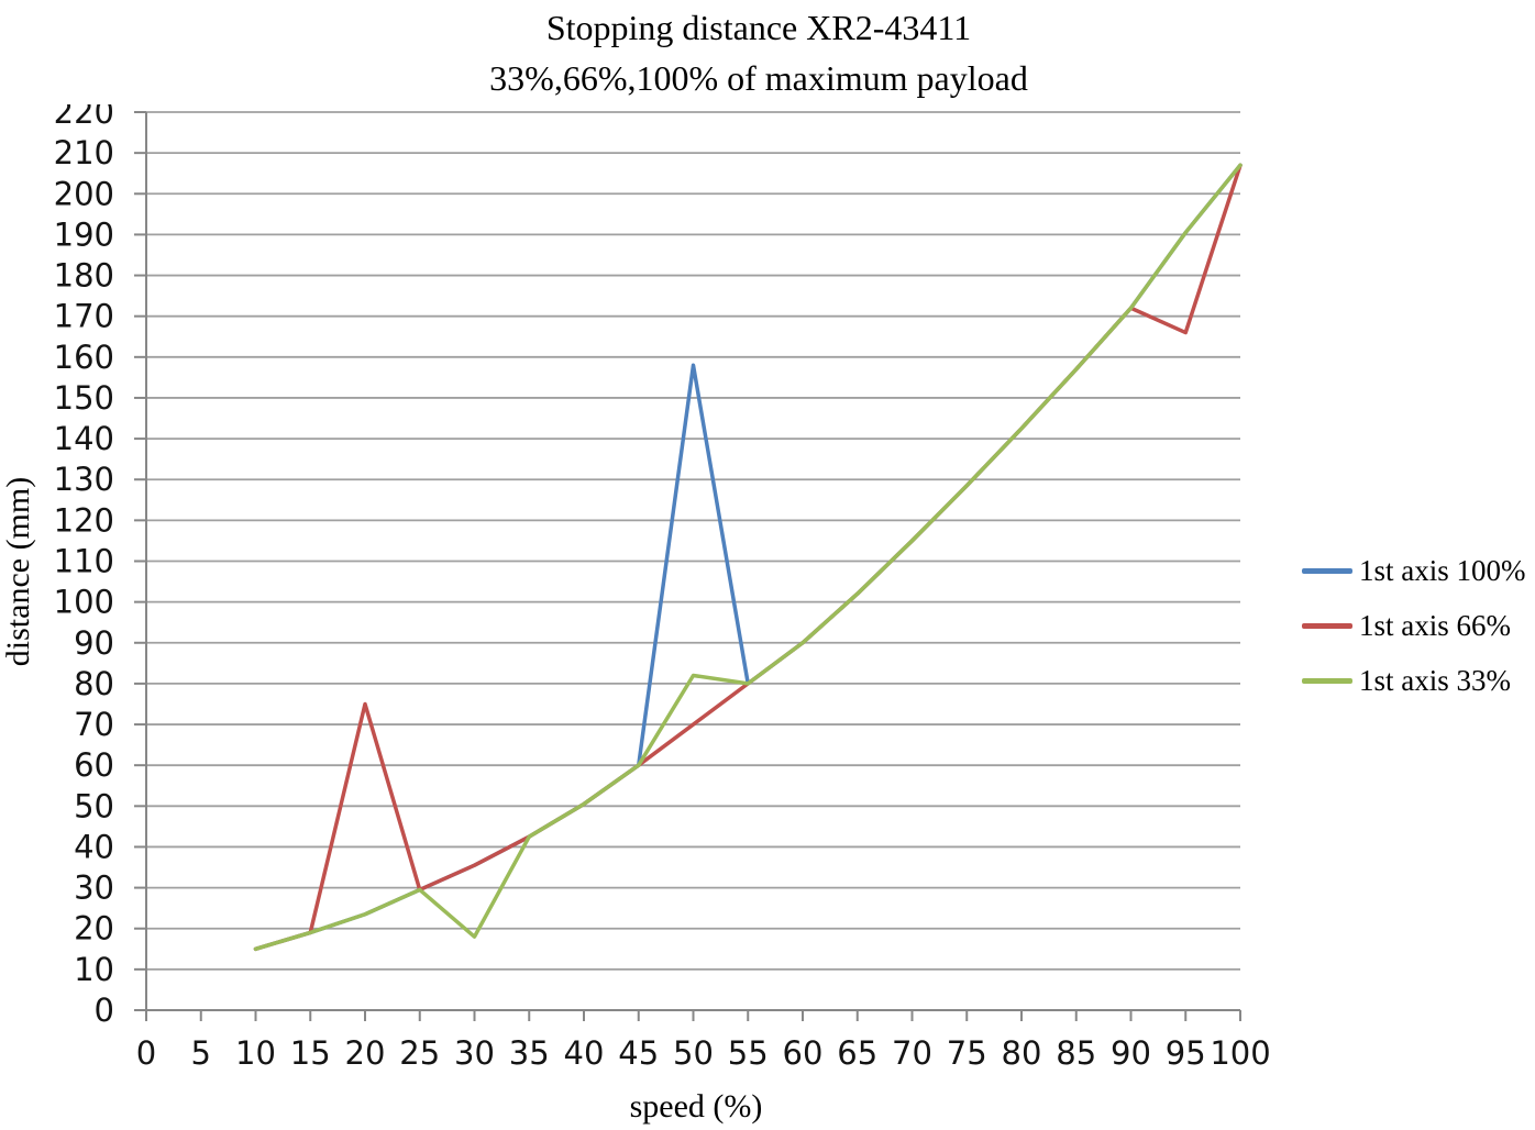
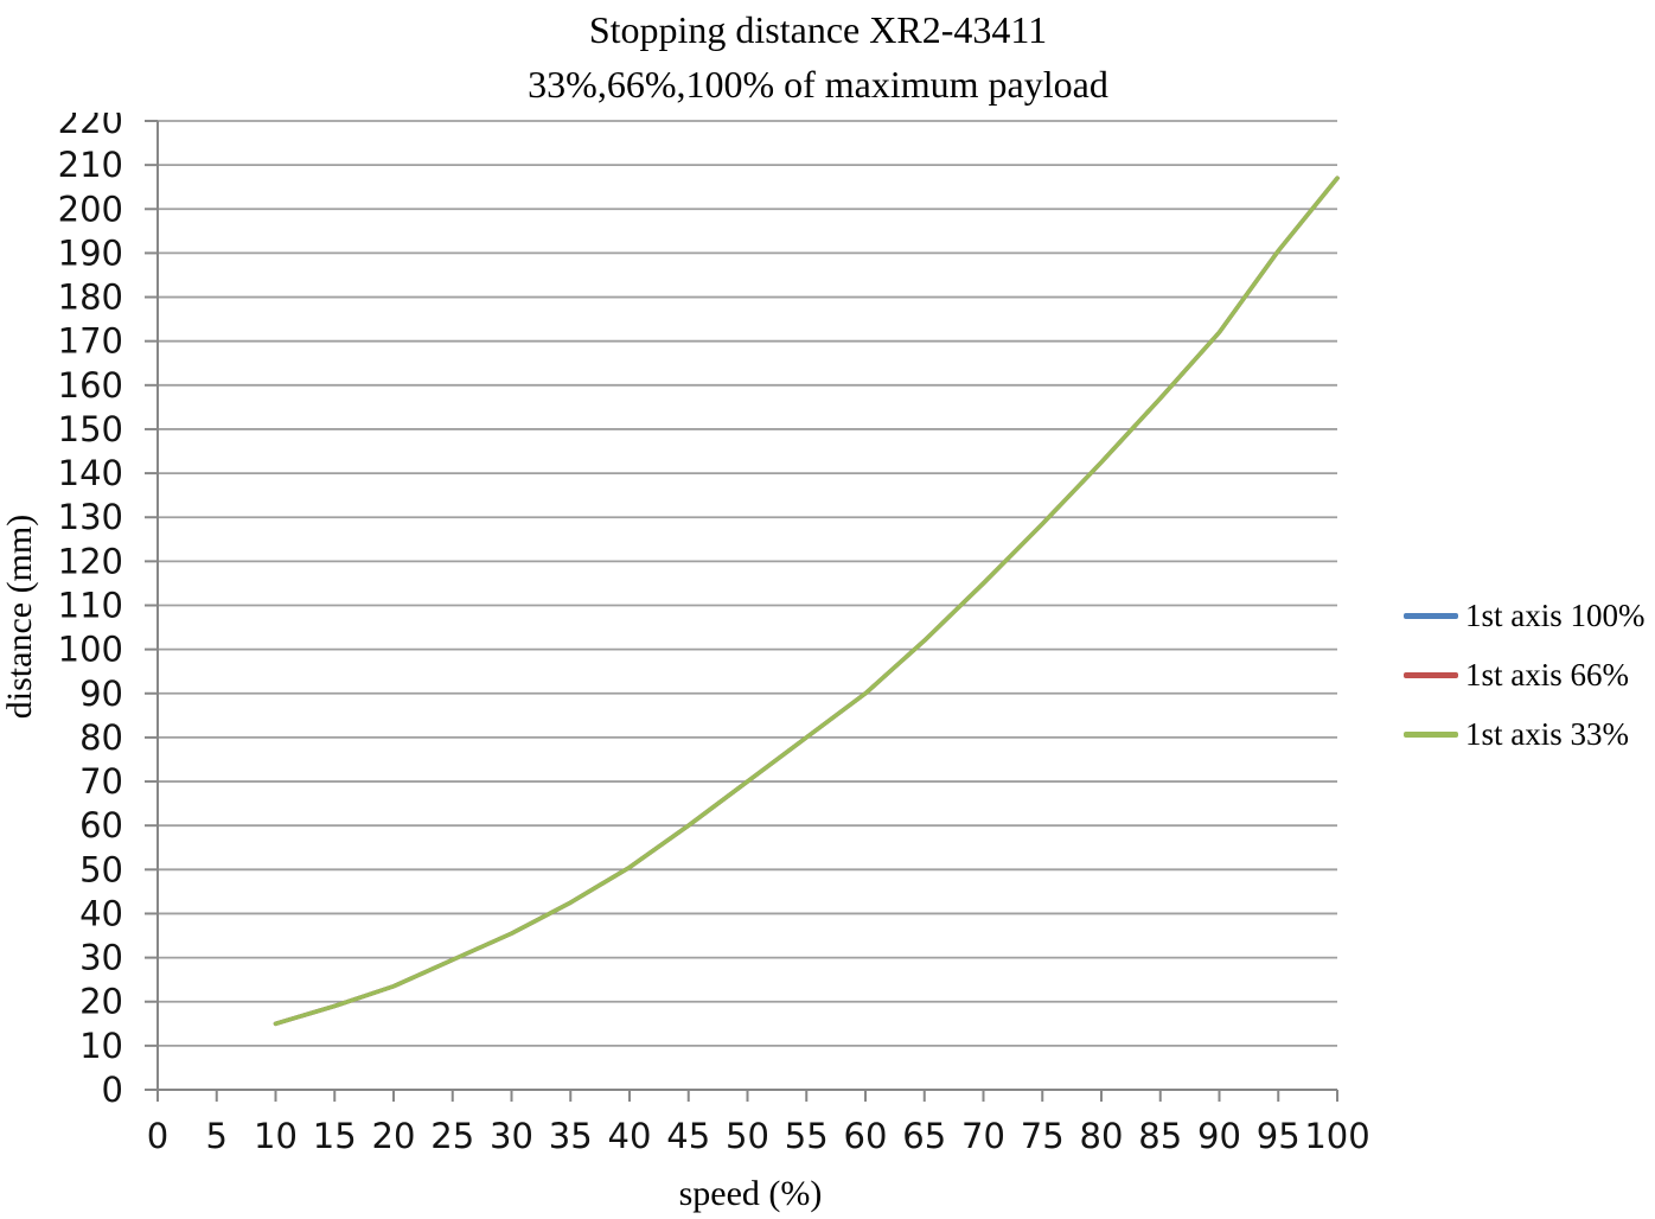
1st axis 66%/20: 75 -> 24
1st axis 33%/30: 18 -> 36
1st axis 100%/50: 158 -> 70
1st axis 33%/50: 82 -> 70
1st axis 66%/95: 166 -> 190
